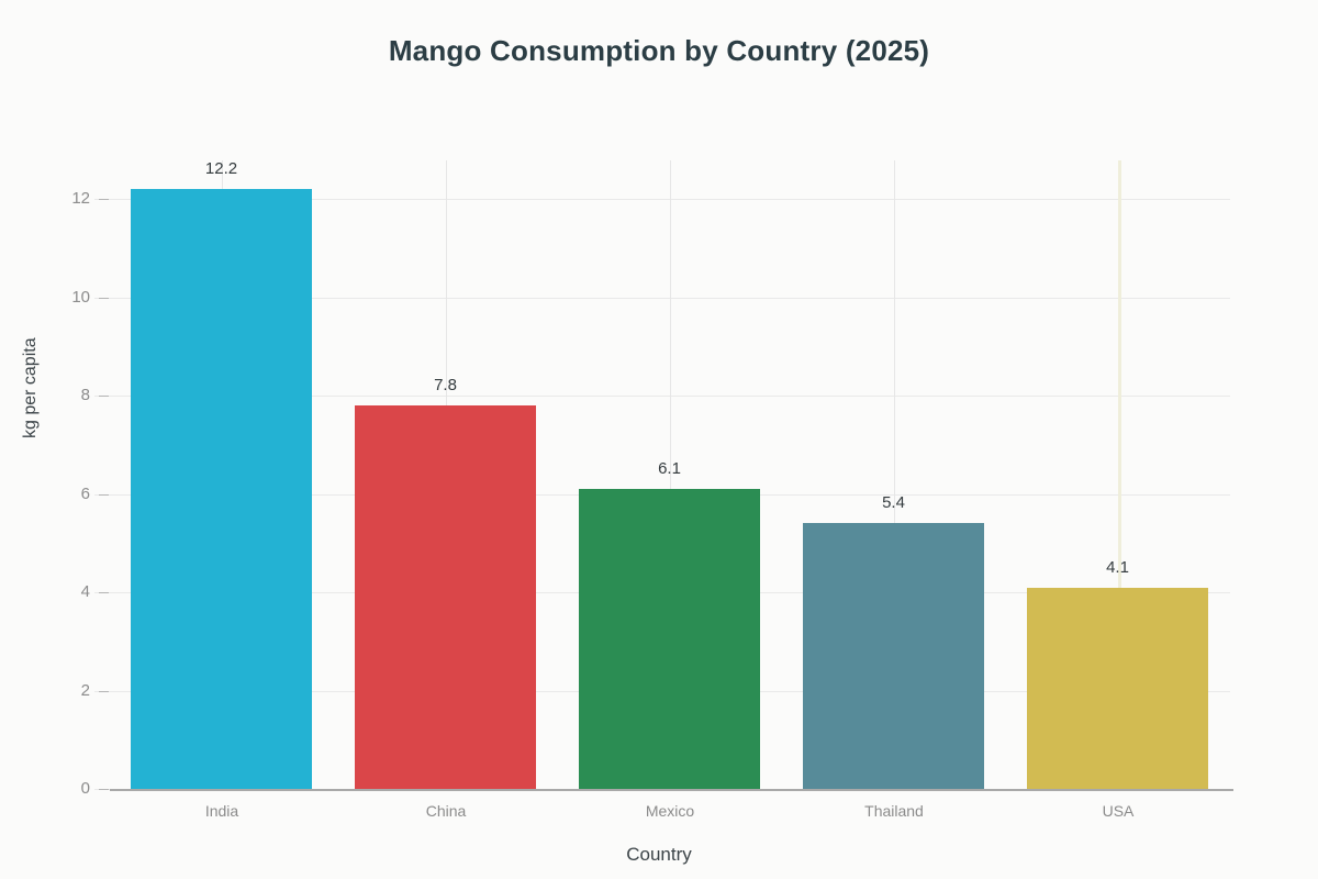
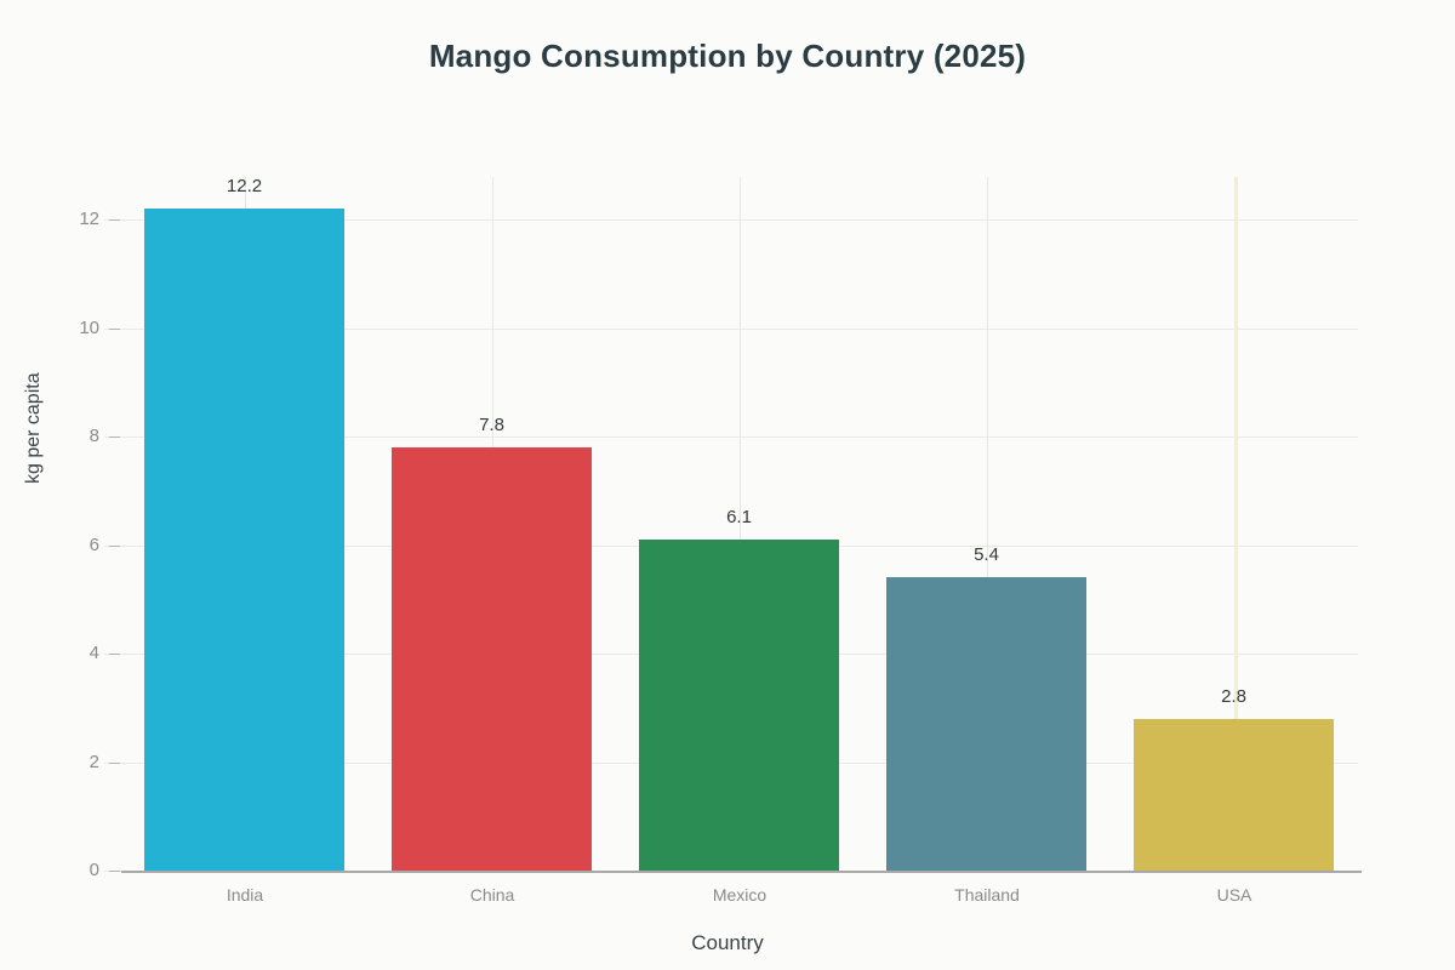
USA: 4.1 -> 2.8
